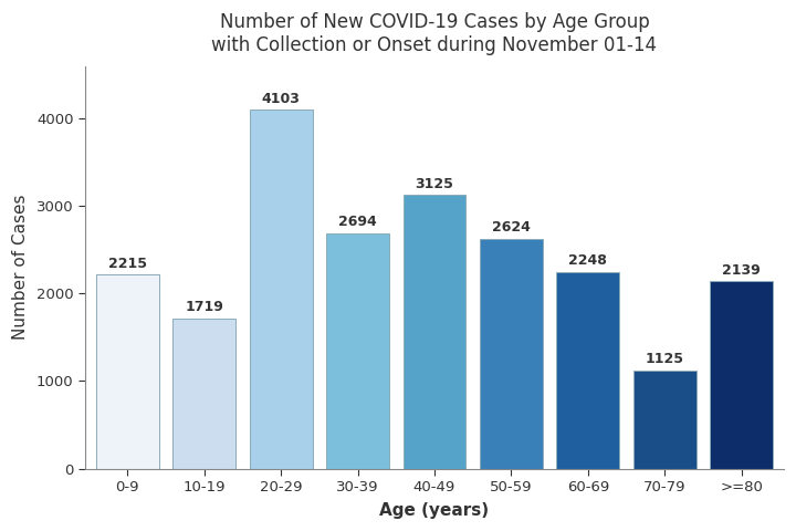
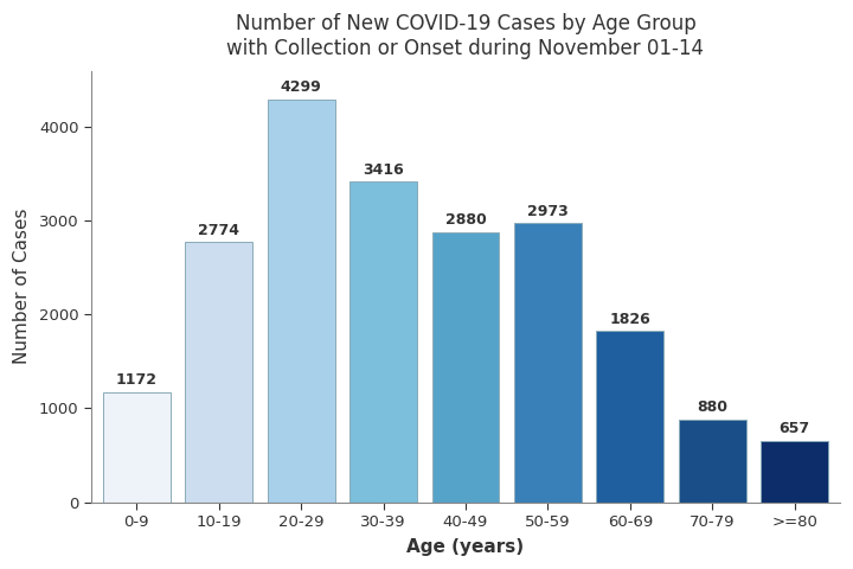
0-9: 2215 -> 1172
10-19: 1719 -> 2774
20-29: 4103 -> 4299
30-39: 2694 -> 3416
40-49: 3125 -> 2880
50-59: 2624 -> 2973
60-69: 2248 -> 1826
70-79: 1125 -> 880
>=80: 2139 -> 657
